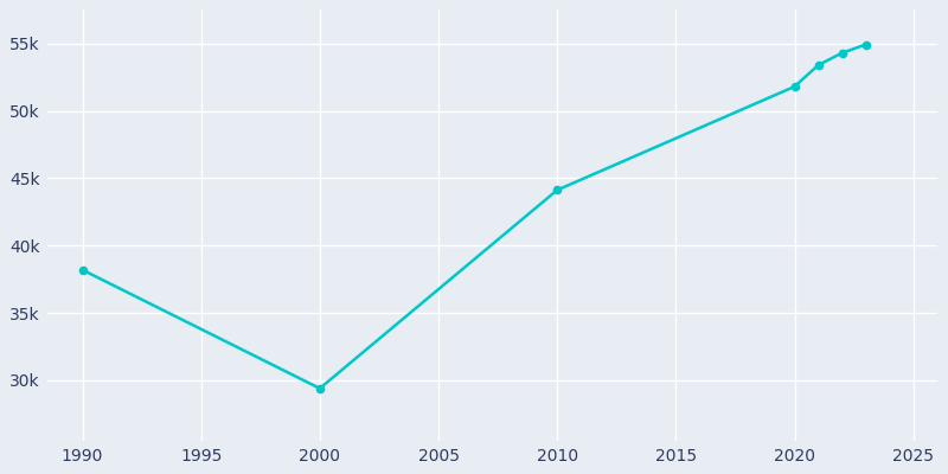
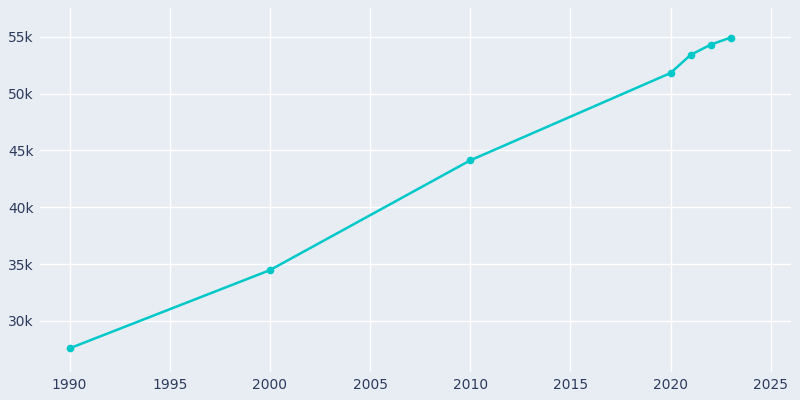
1990: 38.2k -> 27.6k
2000: 29.4k -> 34.5k
